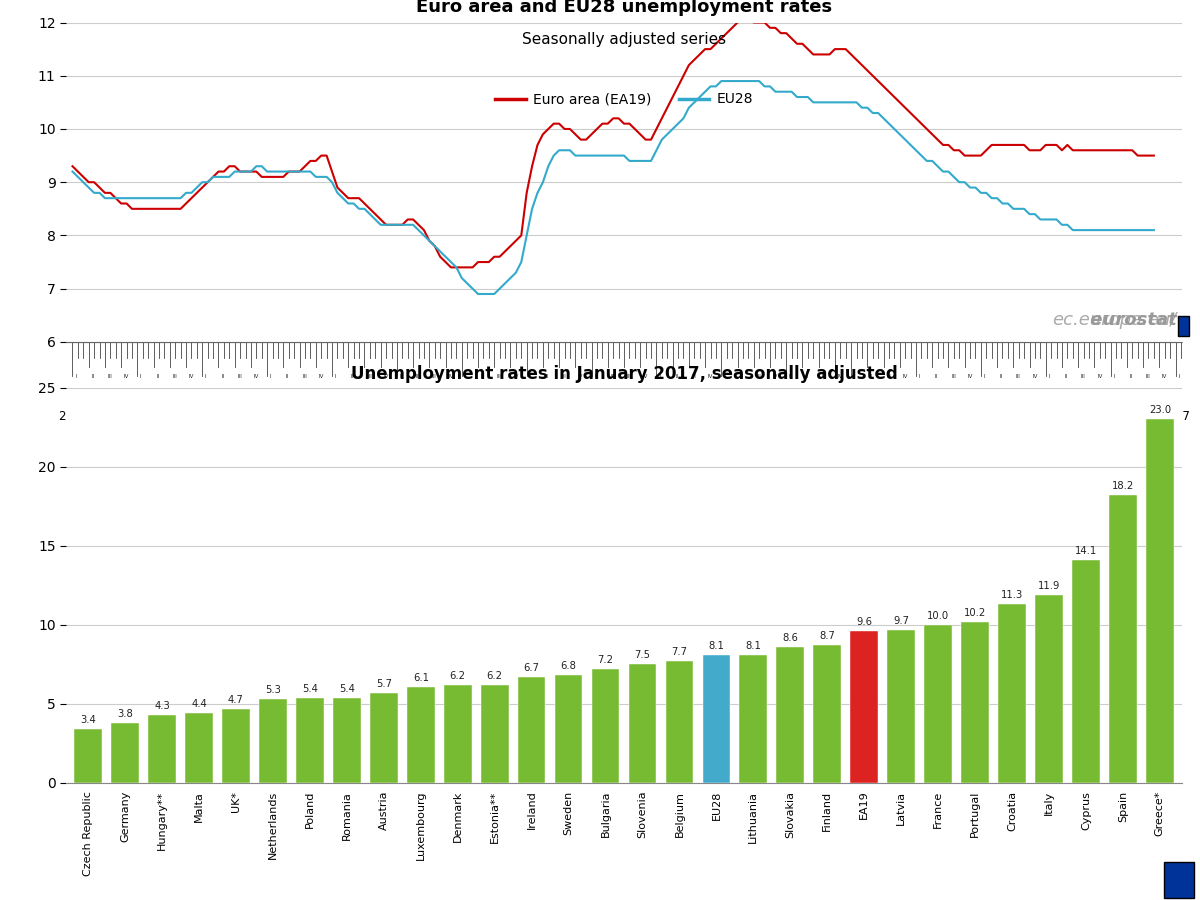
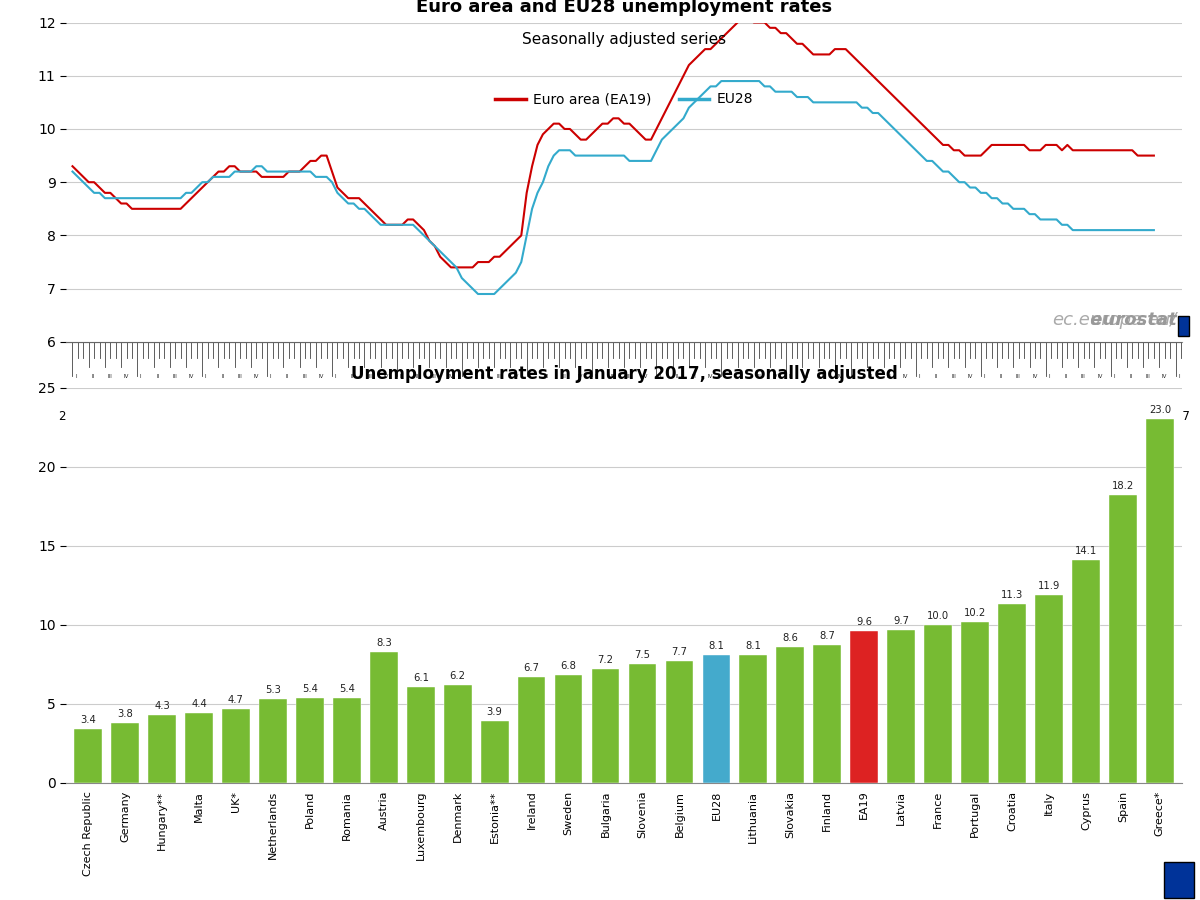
Unemployment rates in January 2017, seasonally adjusted/Austria: 5.7 -> 8.3
Unemployment rates in January 2017, seasonally adjusted/Estonia**: 6.2 -> 3.9
